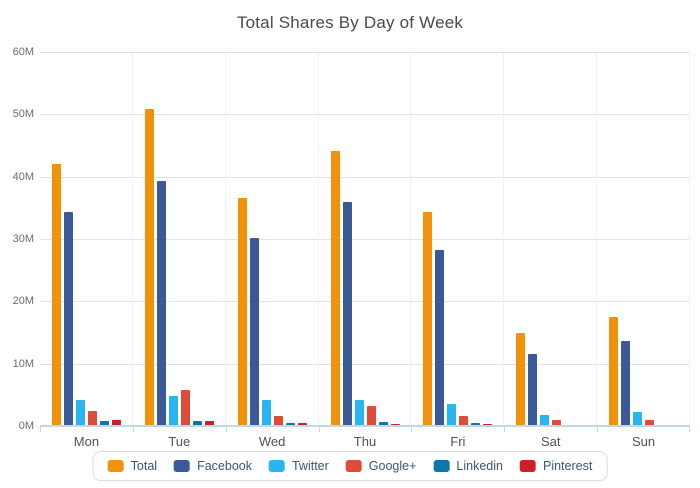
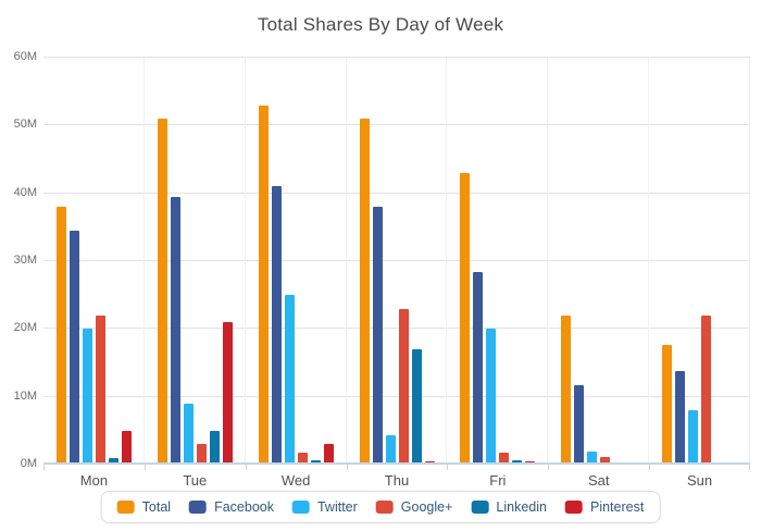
Total/Mon: 42M -> 38M
Twitter/Mon: 4M -> 20M
Google+/Mon: 3M -> 22M
Pinterest/Mon: 1M -> 5M
Twitter/Tue: 5M -> 9M
Google+/Tue: 6M -> 3M
Linkedin/Tue: 1M -> 5M
Pinterest/Tue: 1M -> 21M
Total/Wed: 37M -> 53M
Facebook/Wed: 30M -> 41M
Twitter/Wed: 4M -> 25M
Pinterest/Wed: 1M -> 3M
Total/Thu: 44M -> 51M
Facebook/Thu: 36M -> 38M
Google+/Thu: 3M -> 23M
Linkedin/Thu: 1M -> 17M
Total/Fri: 34M -> 43M
Twitter/Fri: 4M -> 20M
Total/Sat: 15M -> 22M
Twitter/Sun: 2M -> 8M
Google+/Sun: 1M -> 22M
